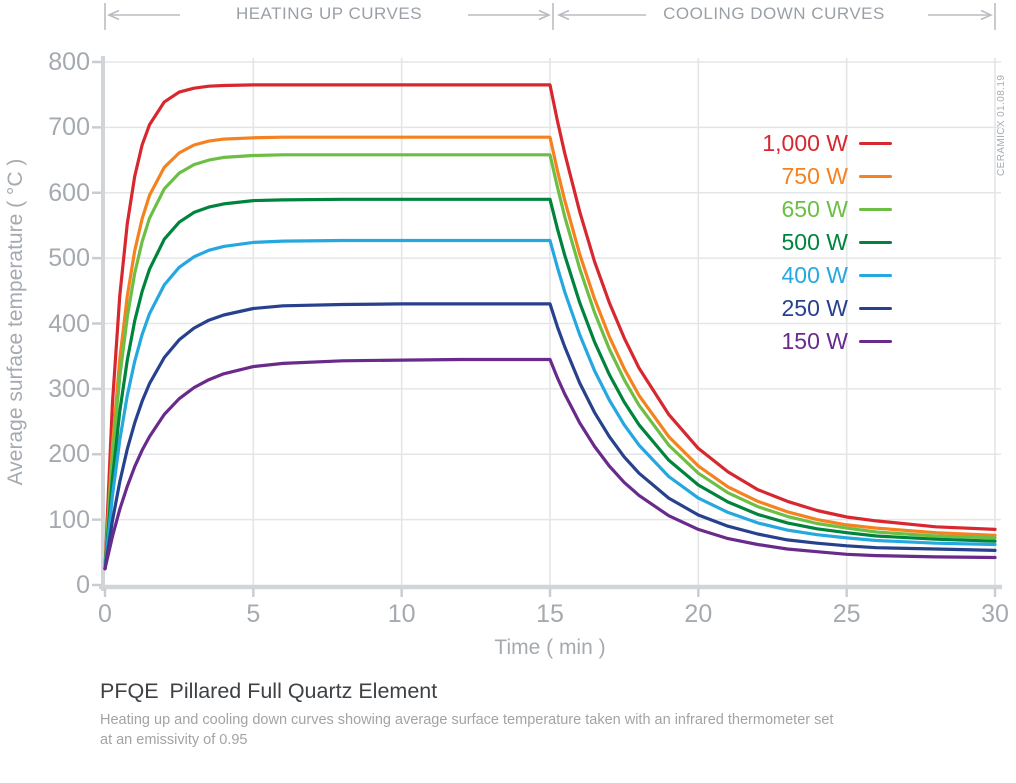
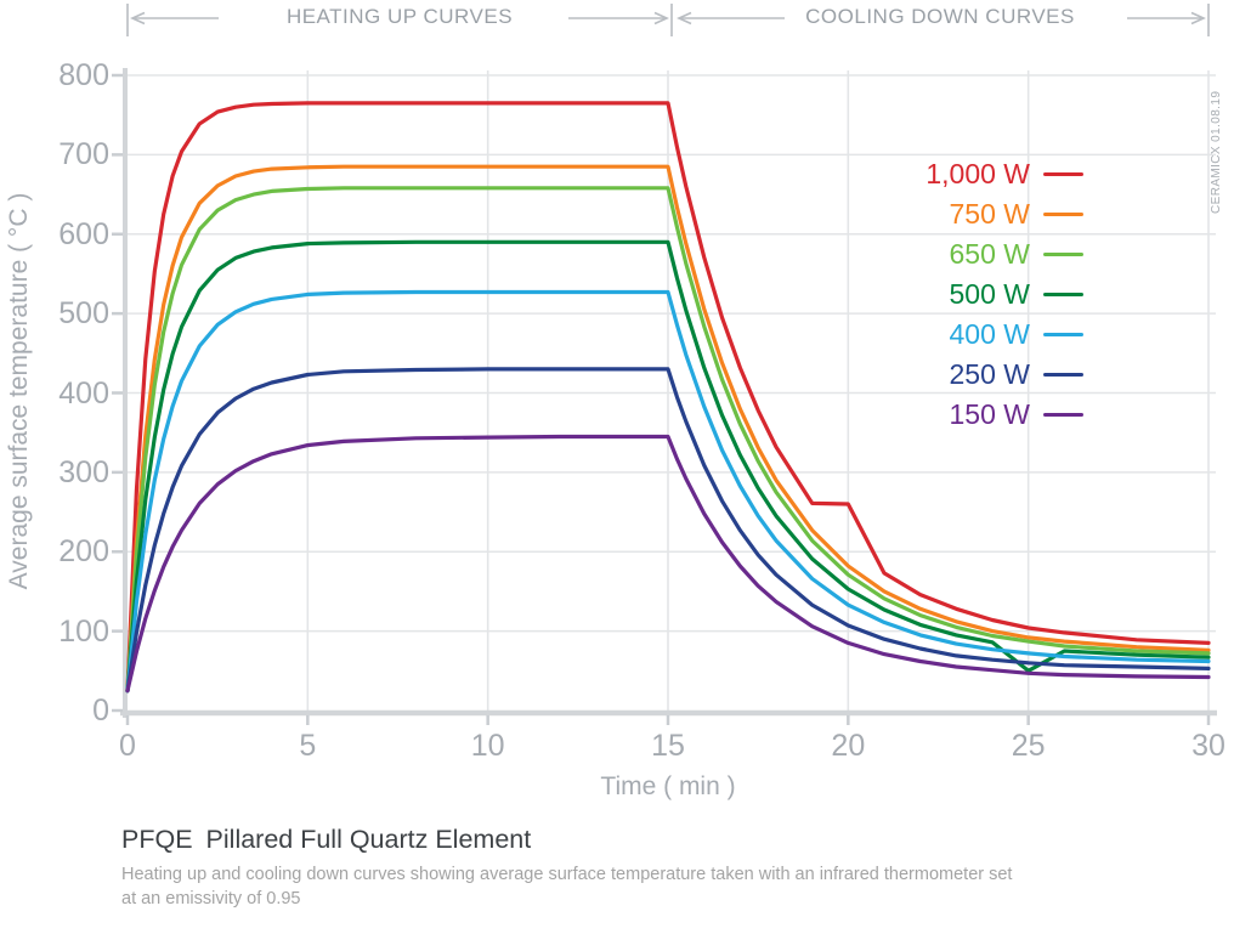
1,000 W/20: 210 -> 260
500 W/25: 80 -> 50
